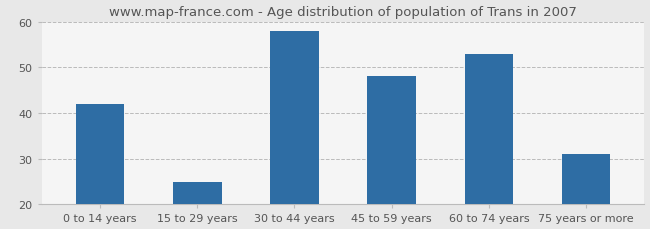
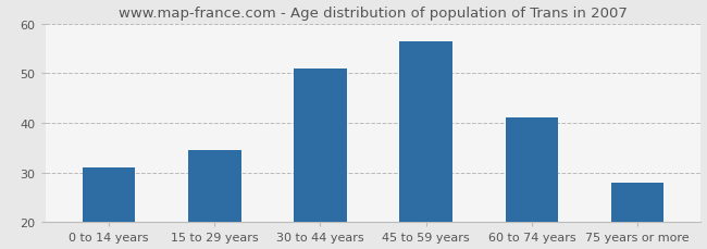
0 to 14 years: 42.0 -> 31.0
15 to 29 years: 25.0 -> 34.5
30 to 44 years: 58.0 -> 51.0
45 to 59 years: 48.0 -> 56.5
60 to 74 years: 53.0 -> 41.0
75 years or more: 31.0 -> 28.0
